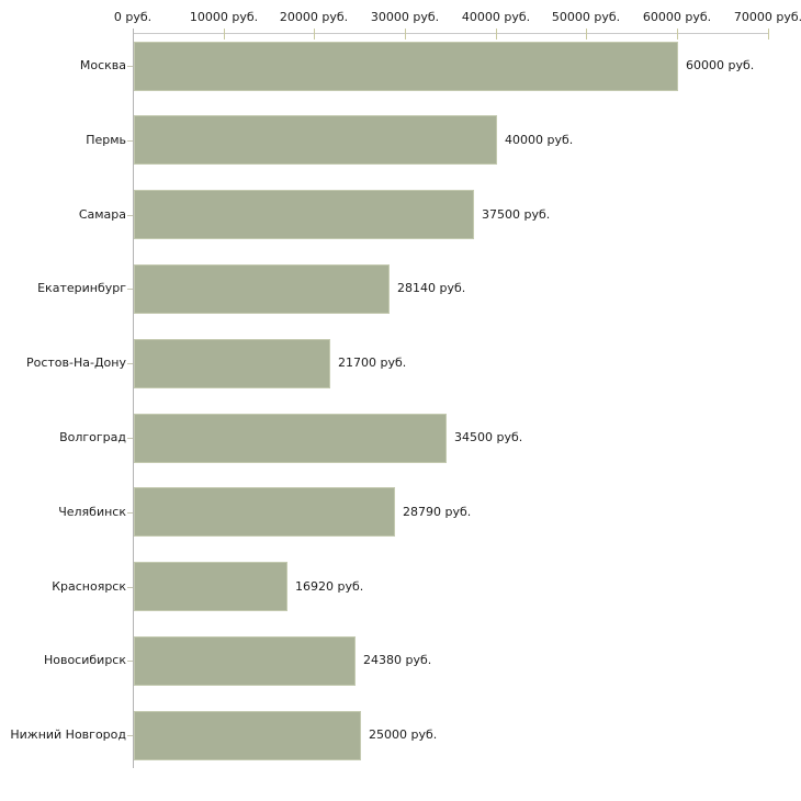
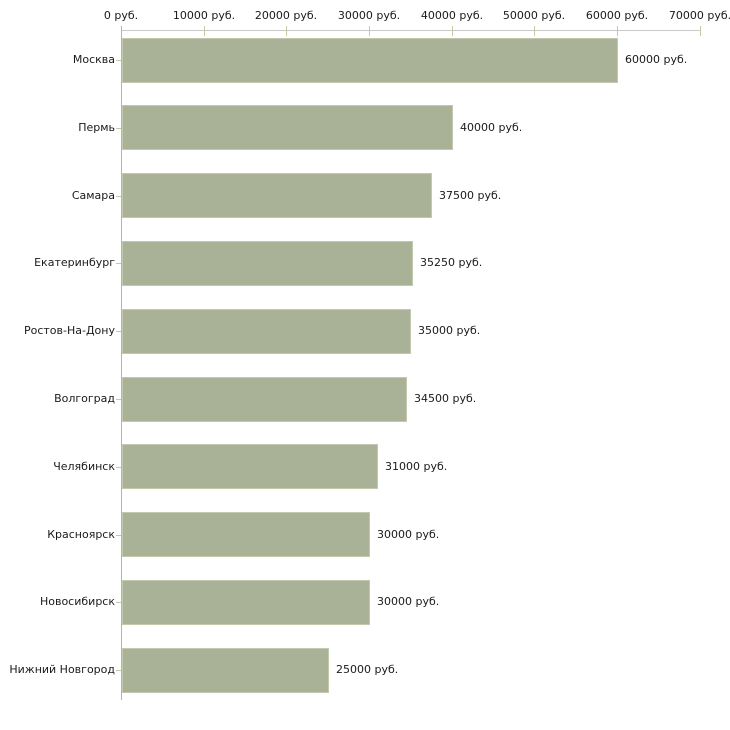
Екатеринбург: 28140 -> 35250
Ростов-На-Дону: 21700 -> 35000
Челябинск: 28790 -> 31000
Красноярск: 16920 -> 30000
Новосибирск: 24380 -> 30000
